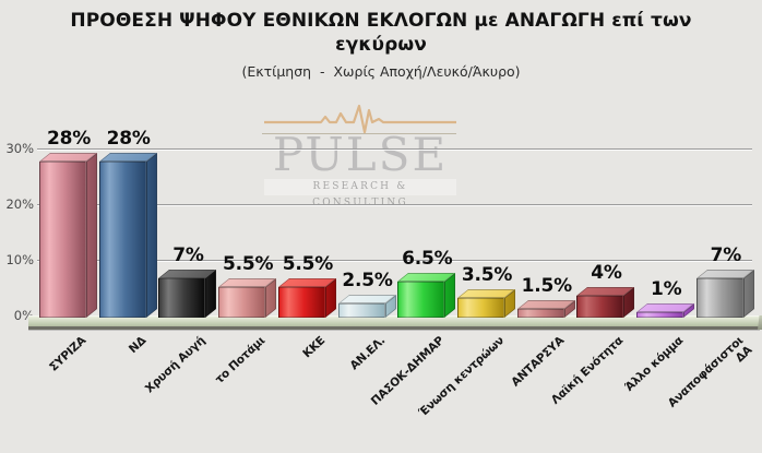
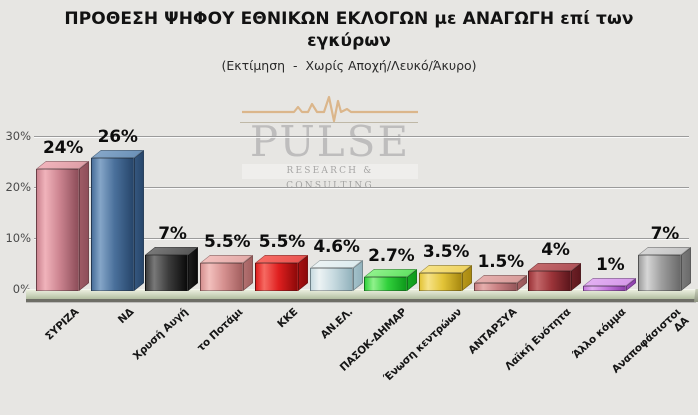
ΣΥΡΙΖΑ: 28% -> 24%
ΝΔ: 28% -> 26%
ΑΝ.ΕΛ.: 2.5% -> 4.6%
ΠΑΣΟΚ-ΔΗΜΑΡ: 6.5% -> 2.7%
